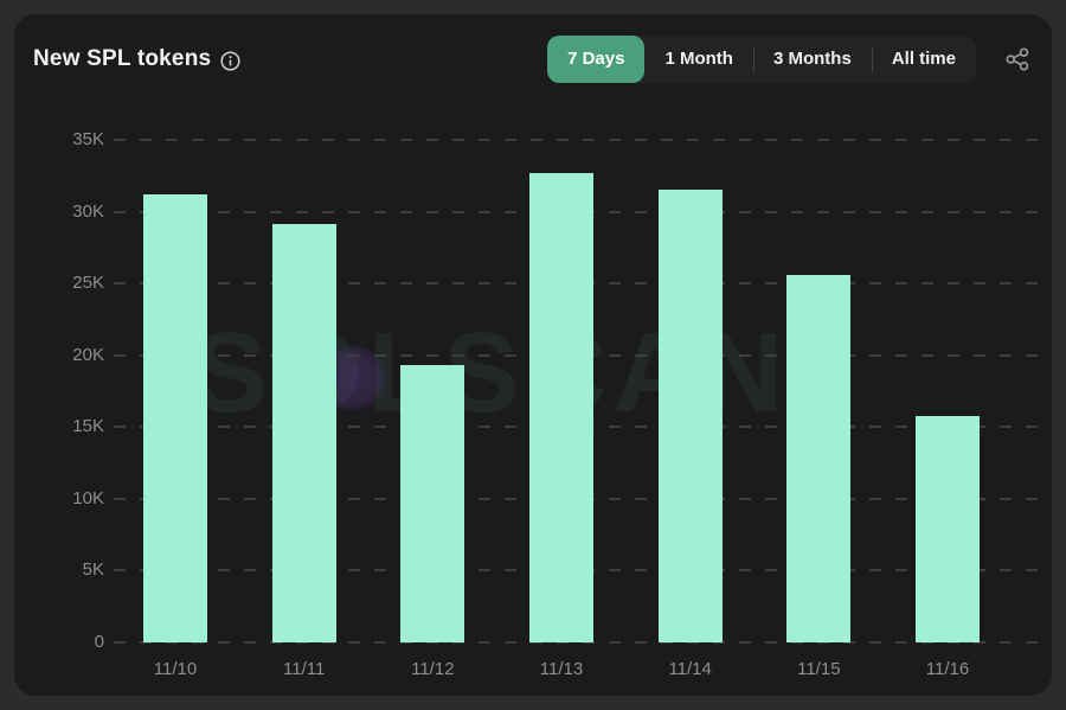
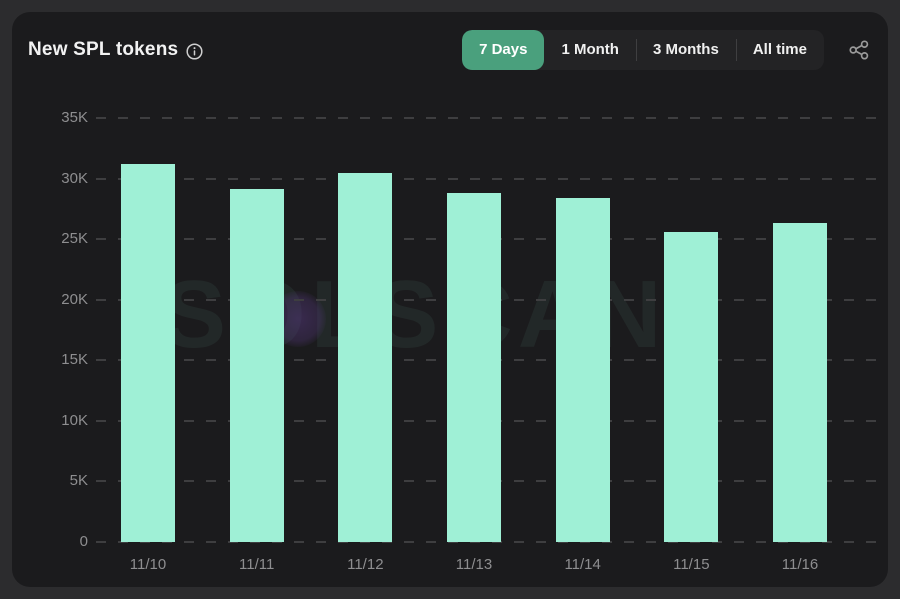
11/12: 19.3K -> 30.5K
11/13: 32.7K -> 28.8K
11/14: 31.5K -> 28.4K
11/16: 15.8K -> 26.3K
